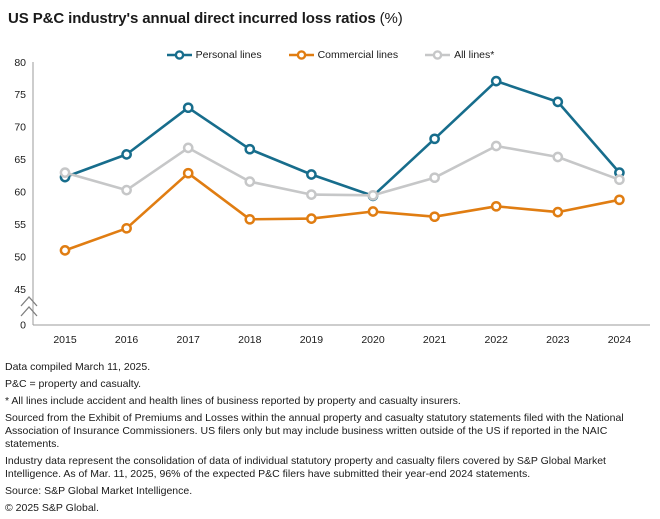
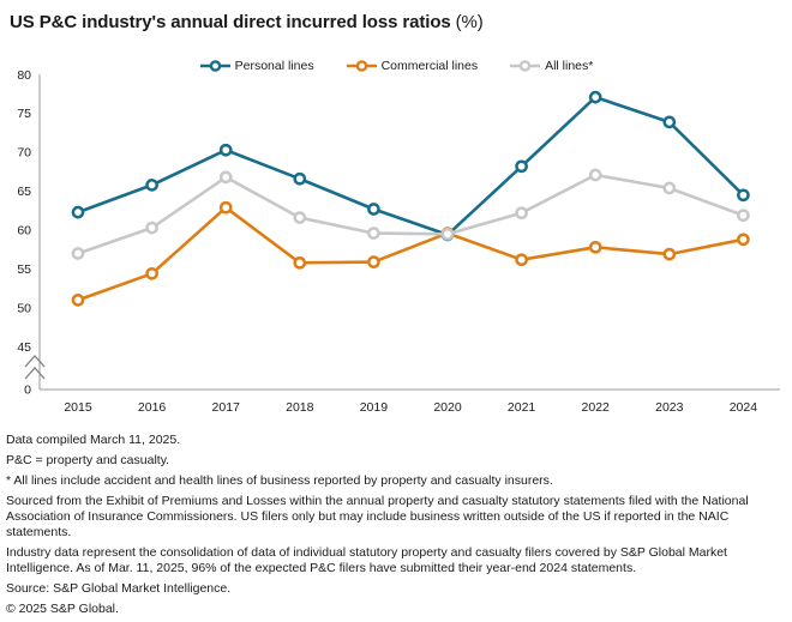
All lines*/2015: 63 -> 57
Personal lines/2017: 73 -> 70
Commercial lines/2020: 57 -> 60
Personal lines/2024: 63 -> 64
